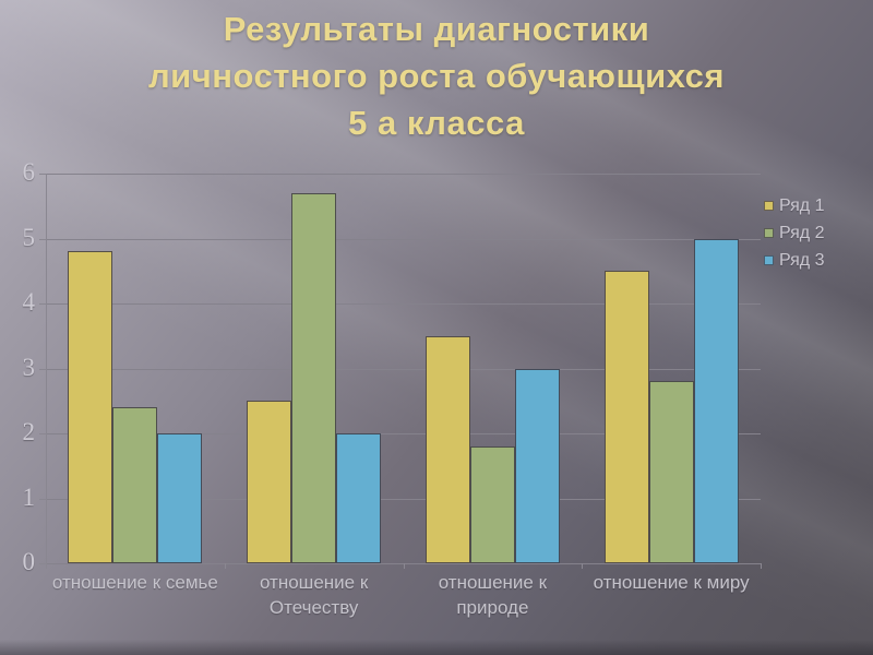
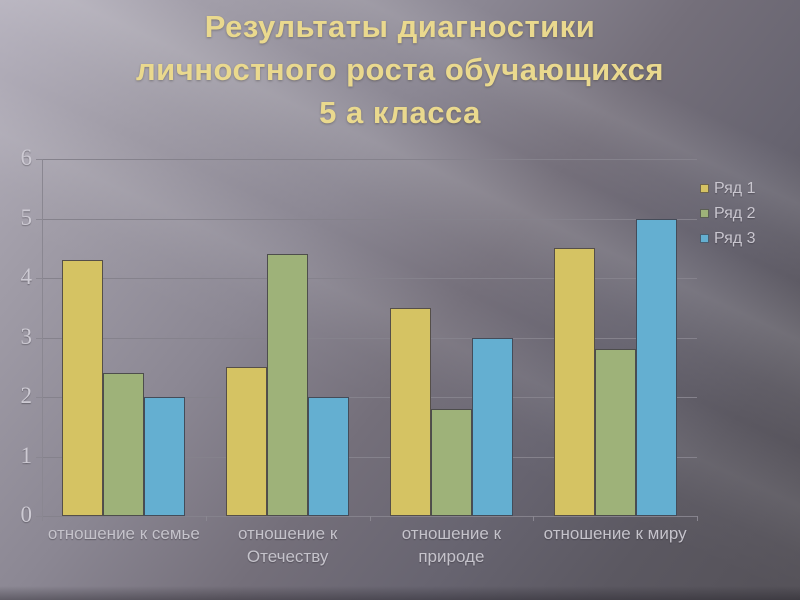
Ряд 1/отношение к семье: 4.8 -> 4.3
Ряд 2/отношение к Отечеству: 5.7 -> 4.4
